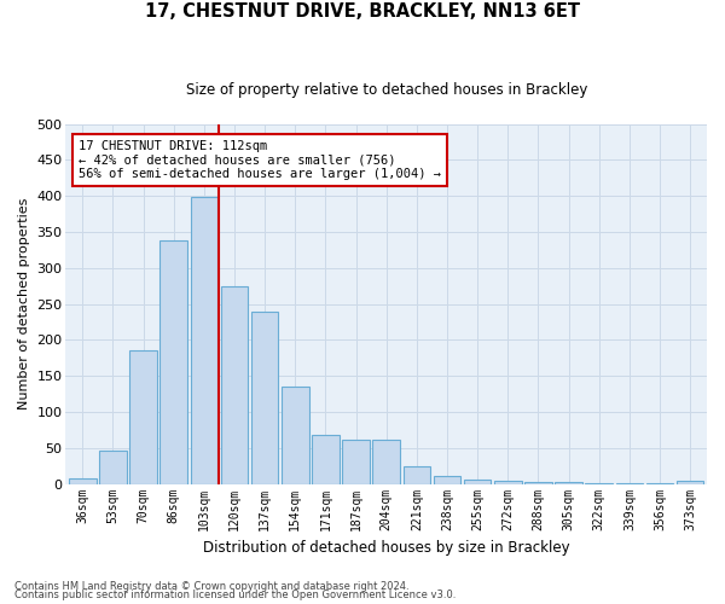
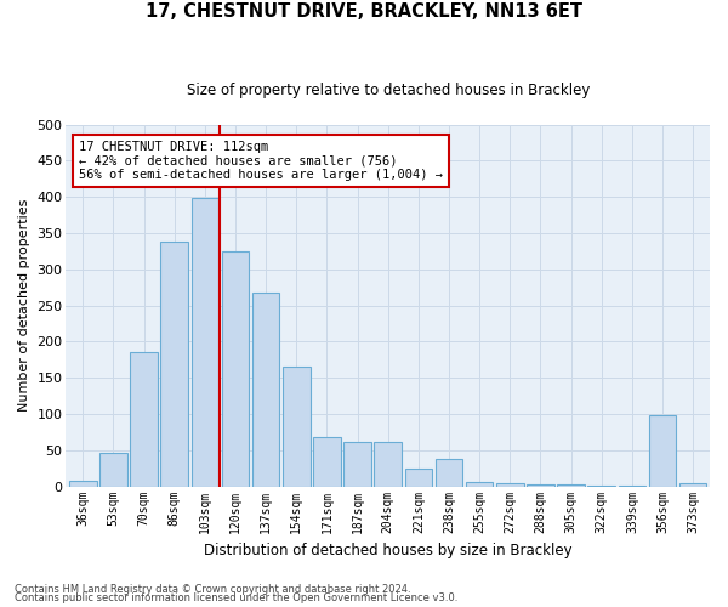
120sqm: 275 -> 324
137sqm: 240 -> 268
154sqm: 135 -> 166
238sqm: 11 -> 38
356sqm: 1 -> 98
